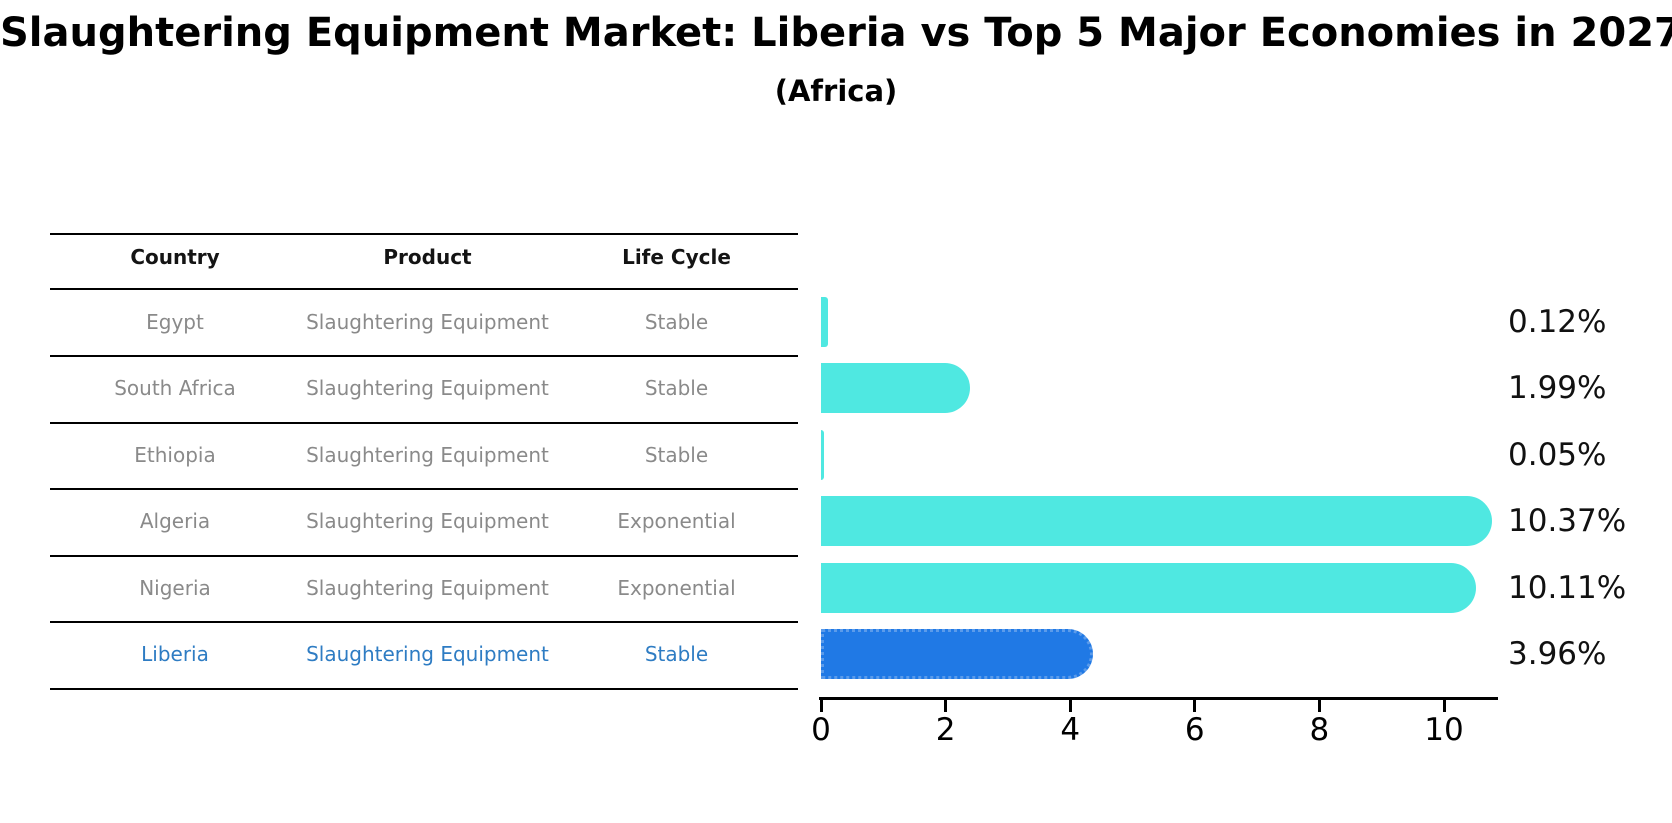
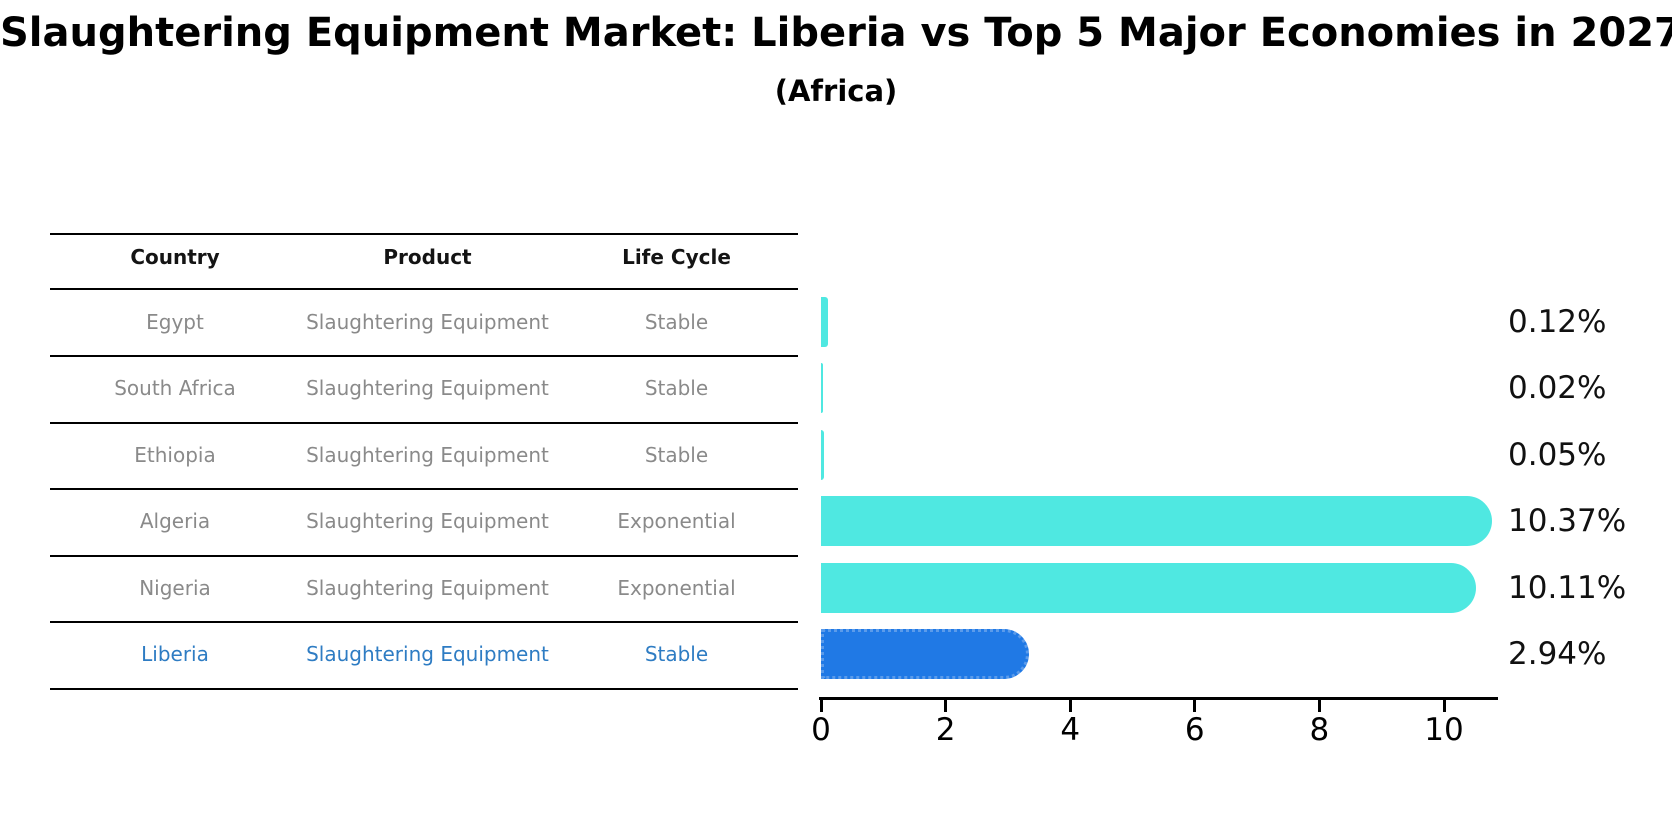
South Africa: 1.99% -> 0.02%
Liberia: 3.96% -> 2.94%
